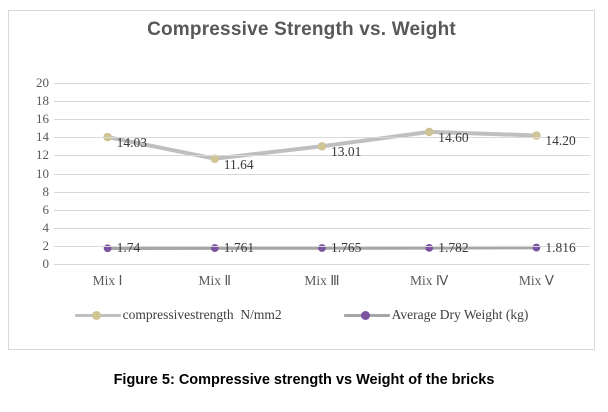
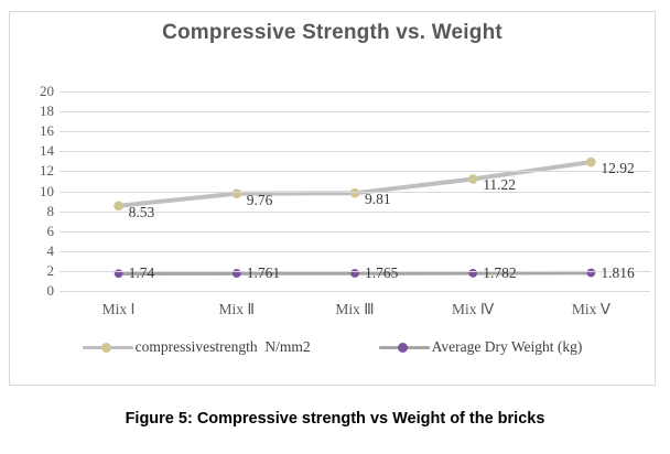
compressivestrength N/mm2/Mix Ⅰ: 14.03 -> 8.53
compressivestrength N/mm2/Mix Ⅱ: 11.64 -> 9.76
compressivestrength N/mm2/Mix Ⅲ: 13.01 -> 9.81
compressivestrength N/mm2/Mix Ⅳ: 14.60 -> 11.22
compressivestrength N/mm2/Mix Ⅴ: 14.20 -> 12.92
